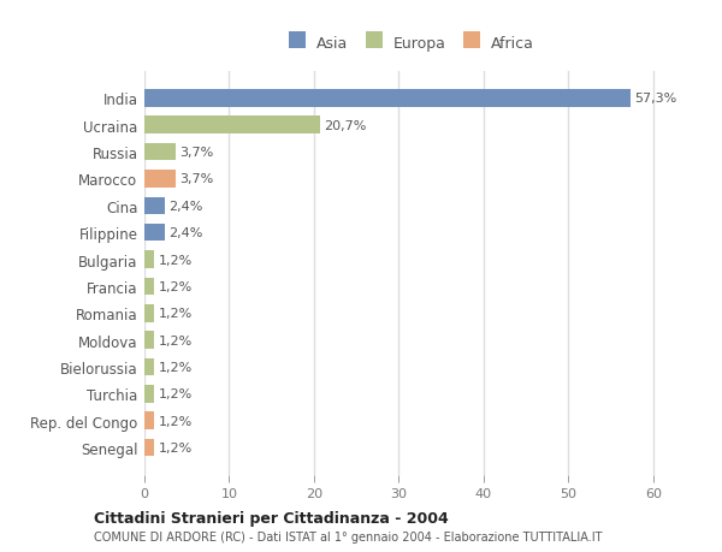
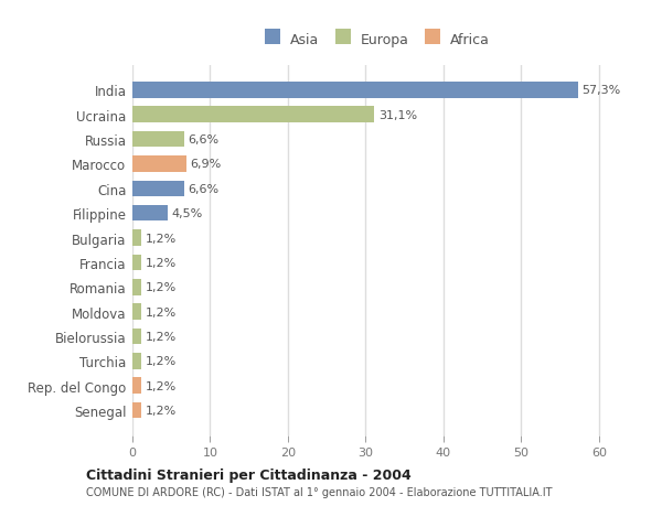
Ucraina: 20,7% -> 31,1%
Russia: 3,7% -> 6,6%
Marocco: 3,7% -> 6,9%
Cina: 2,4% -> 6,6%
Filippine: 2,4% -> 4,5%
